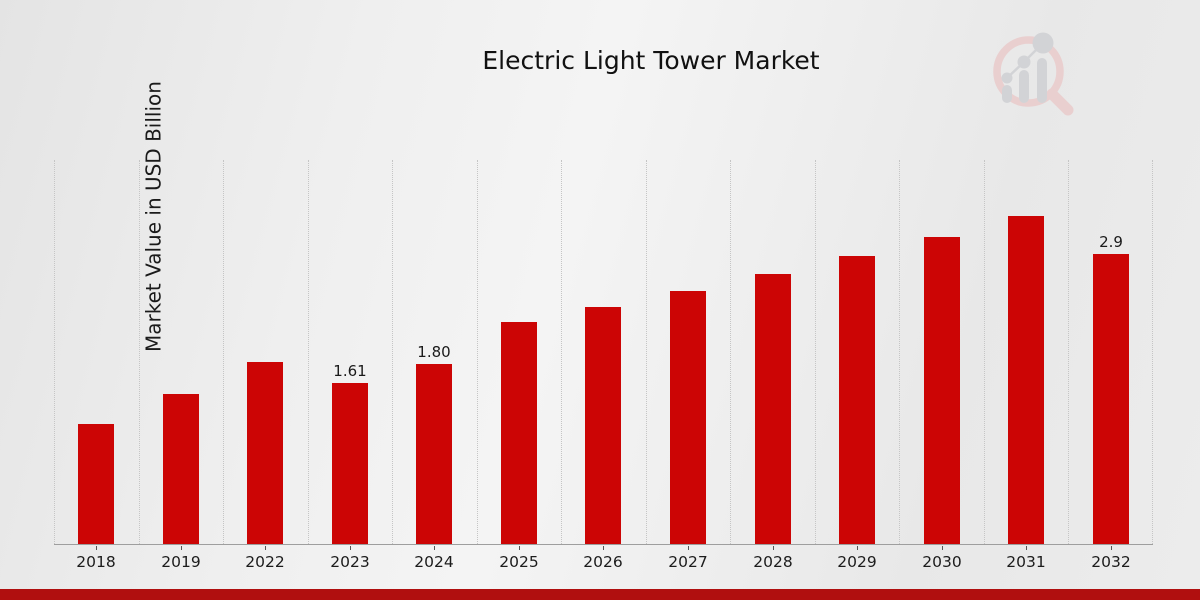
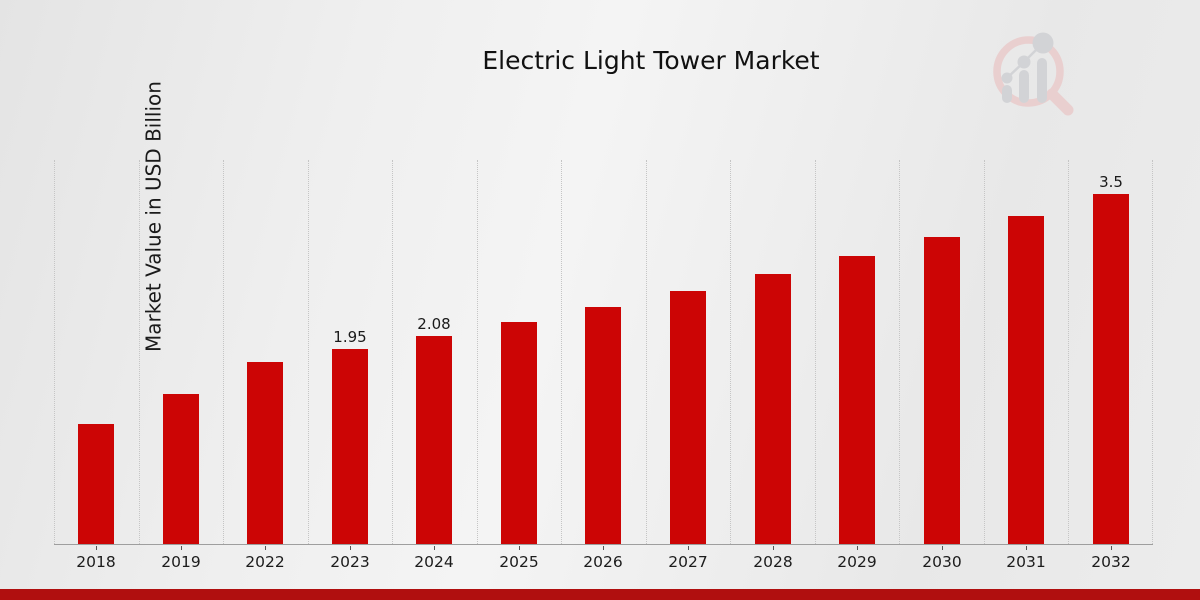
2023: 1.61 -> 1.95
2024: 1.80 -> 2.08
2032: 2.9 -> 3.5
